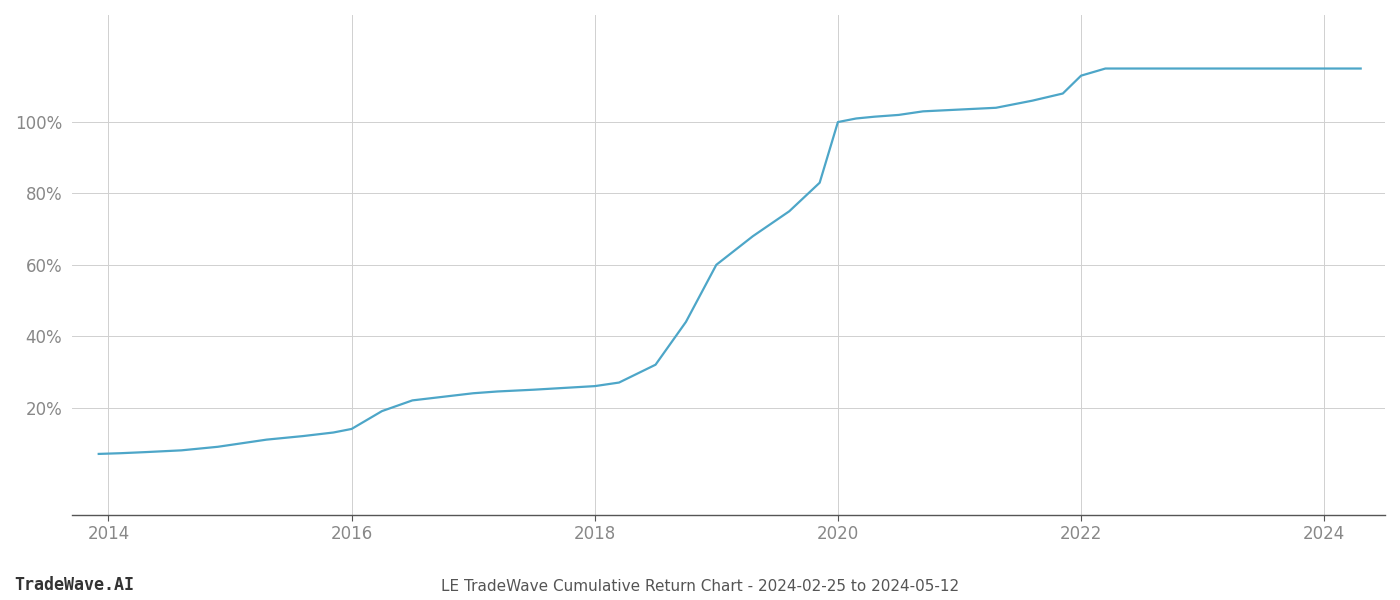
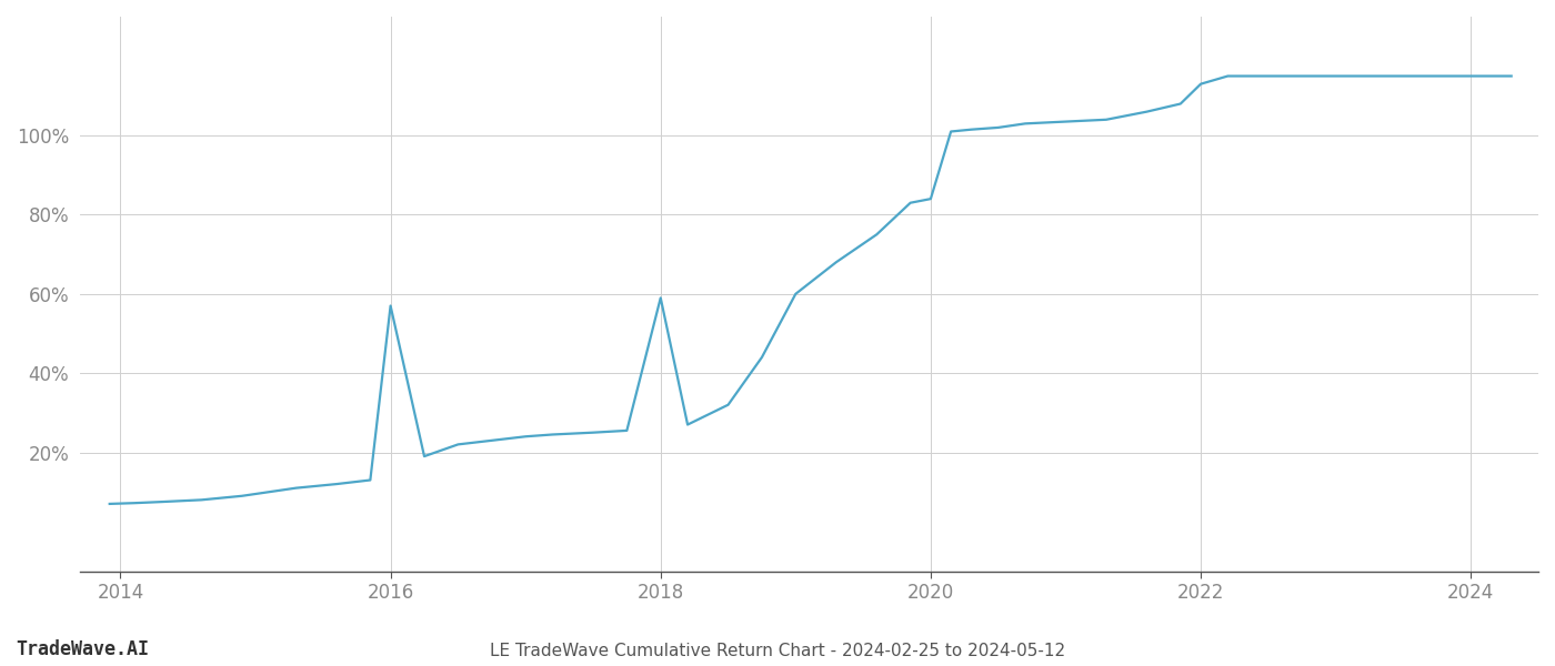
2016: 14.0% -> 57.0%
2018: 26.0% -> 59.0%
2020: 100.0% -> 84.0%
